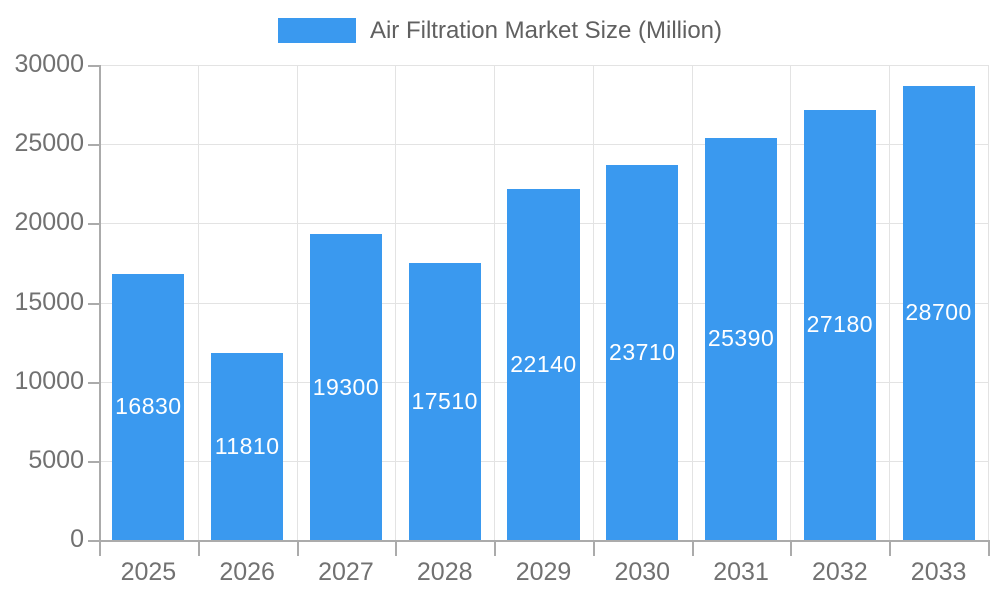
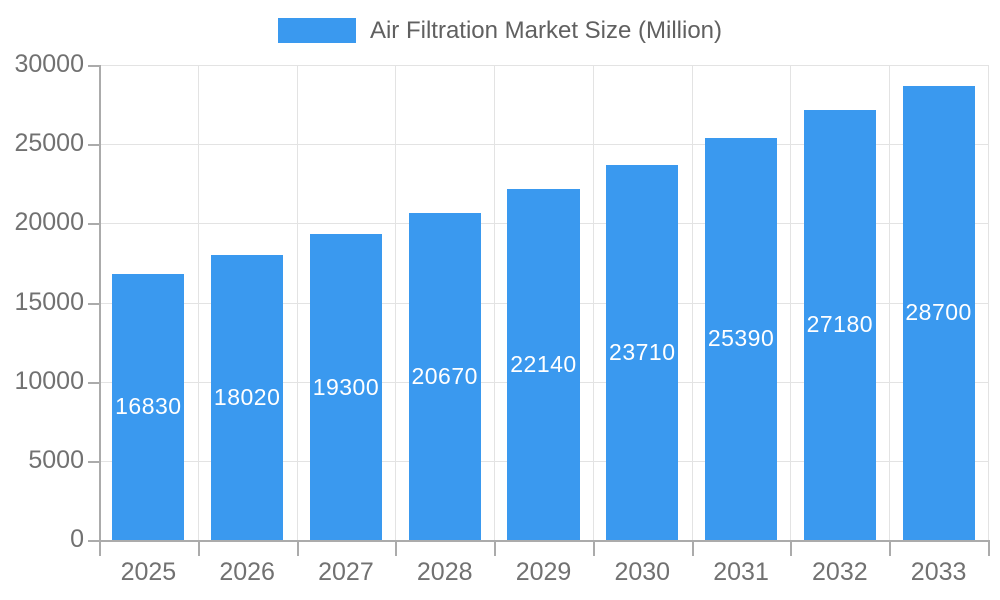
2026: 11810 -> 18020
2028: 17510 -> 20670
